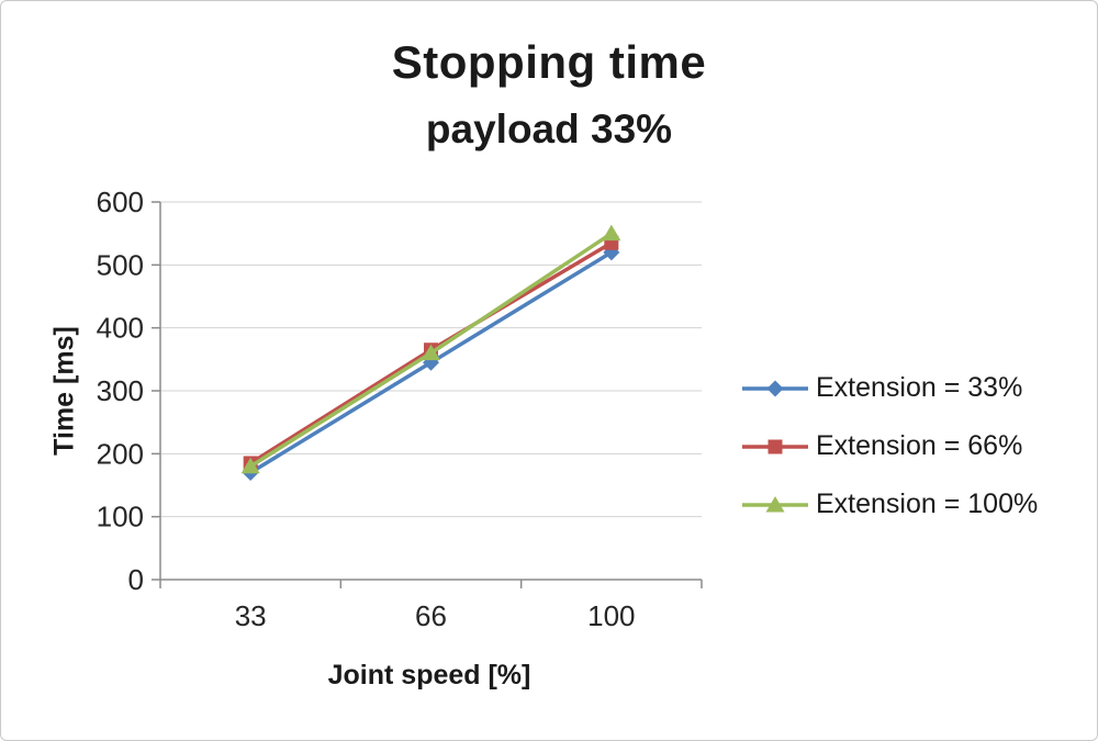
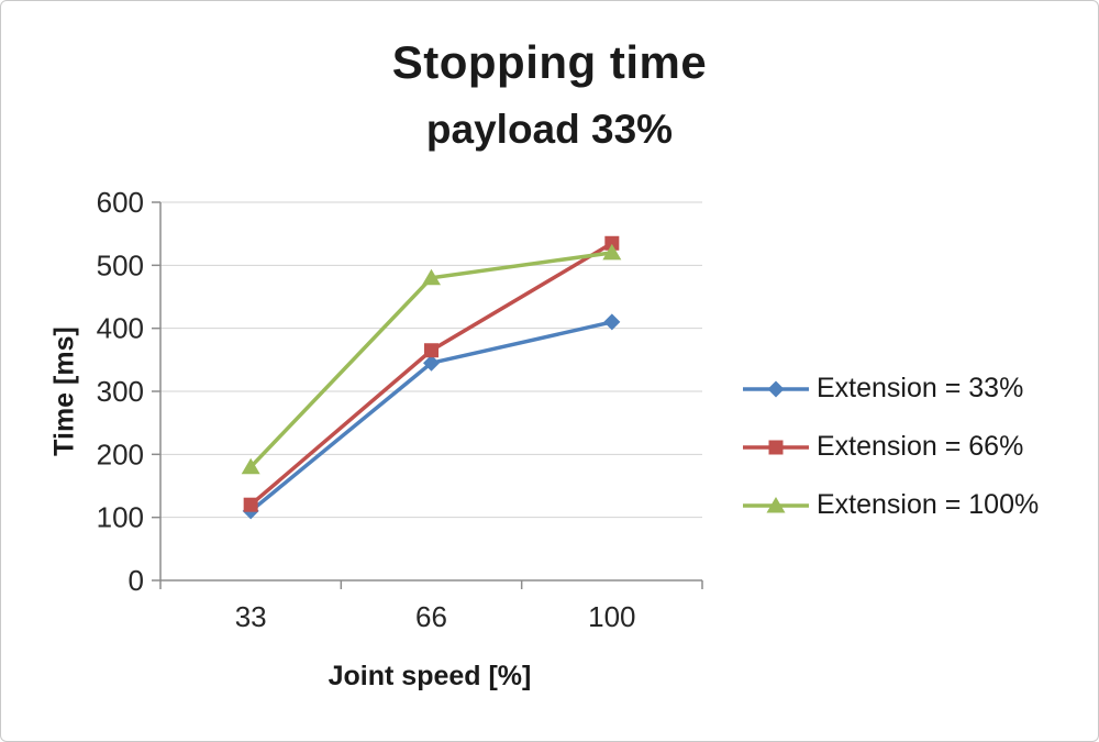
Extension = 33%/33: 170 -> 110
Extension = 66%/33: 180 -> 120
Extension = 100%/66: 360 -> 480
Extension = 33%/100: 520 -> 410
Extension = 100%/100: 550 -> 520
